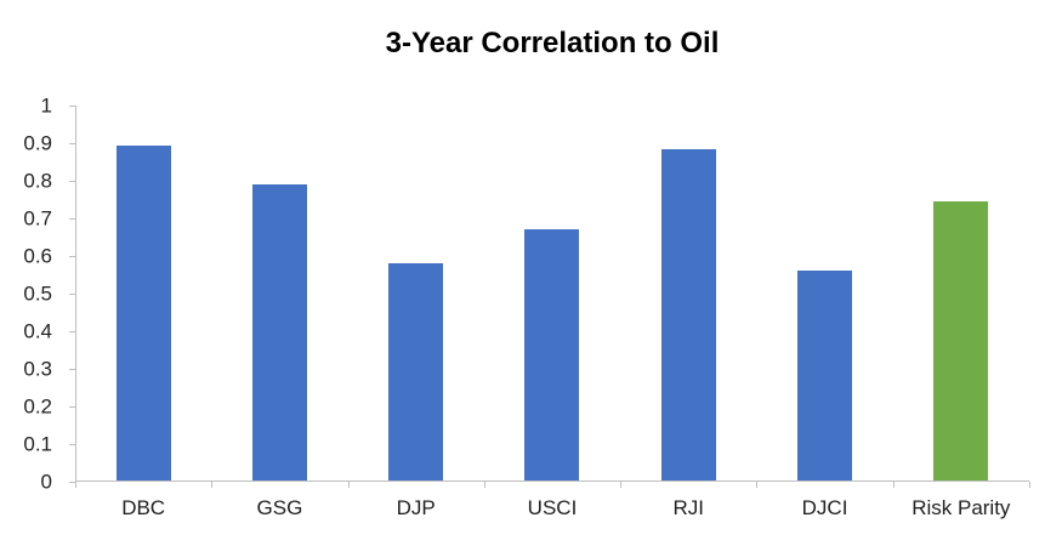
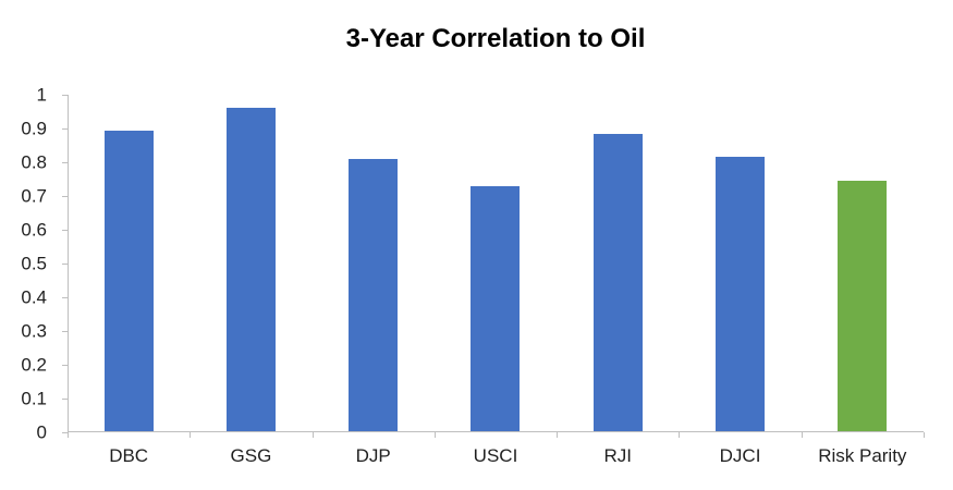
GSG: 0.79 -> 0.96
DJP: 0.58 -> 0.81
USCI: 0.67 -> 0.73
DJCI: 0.56 -> 0.81
